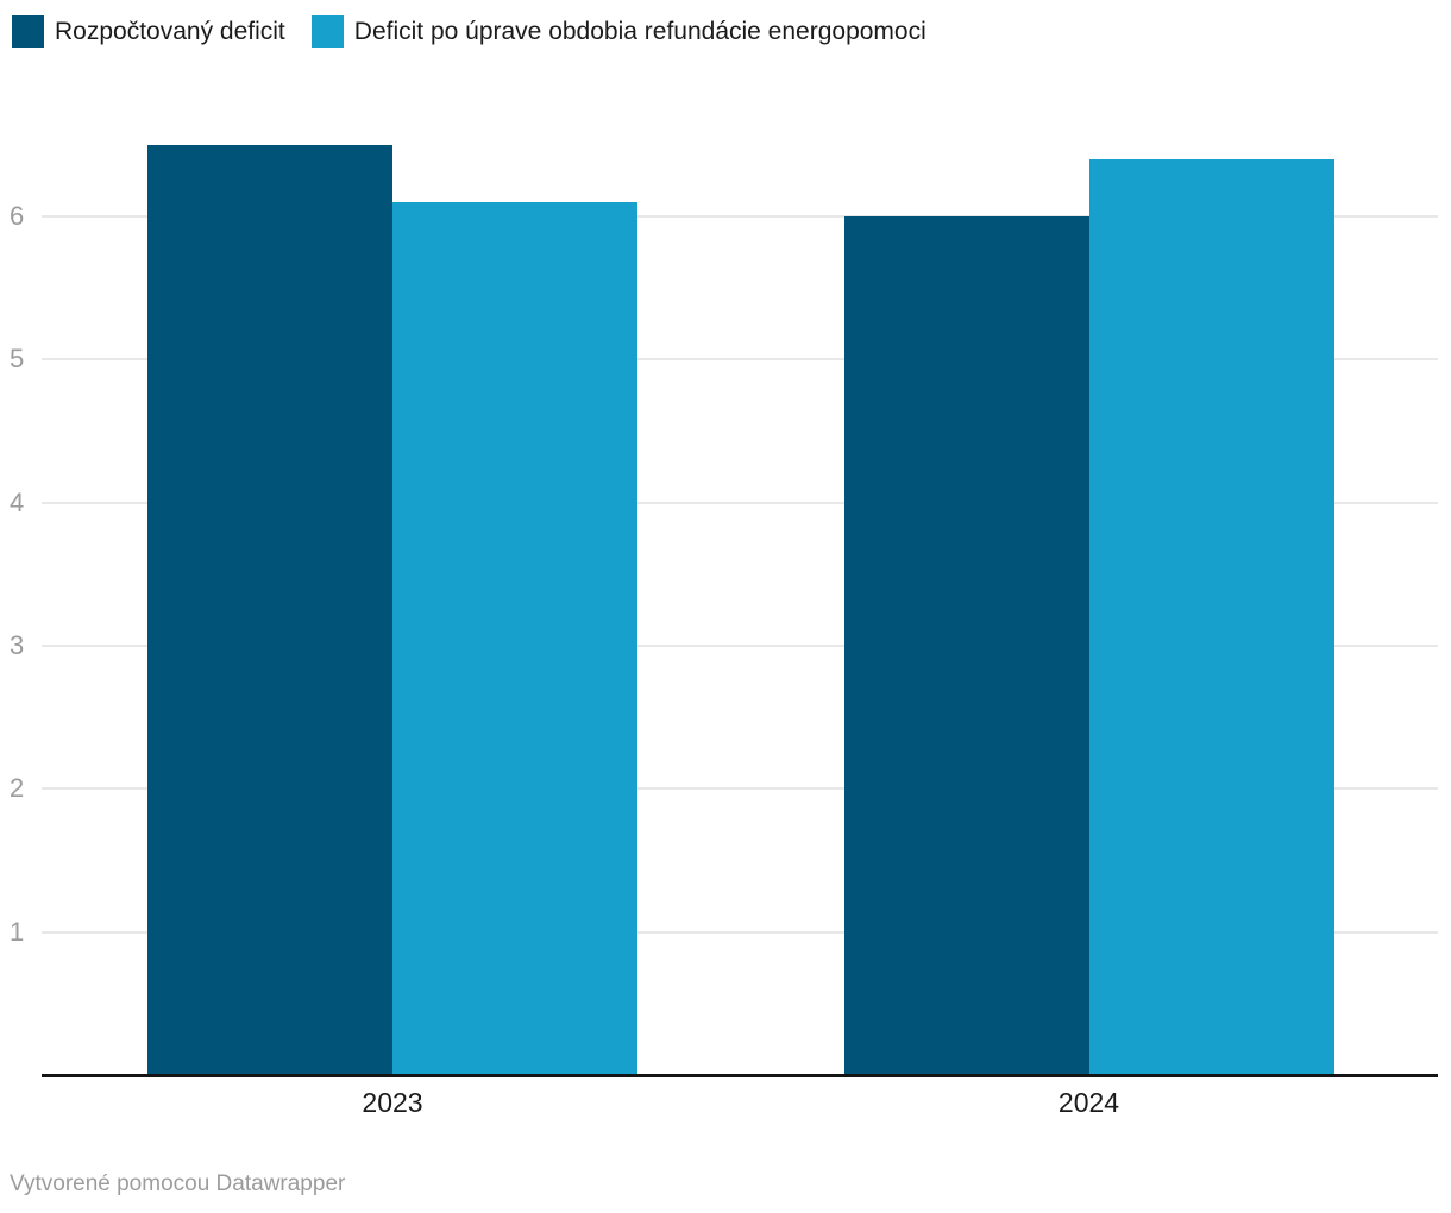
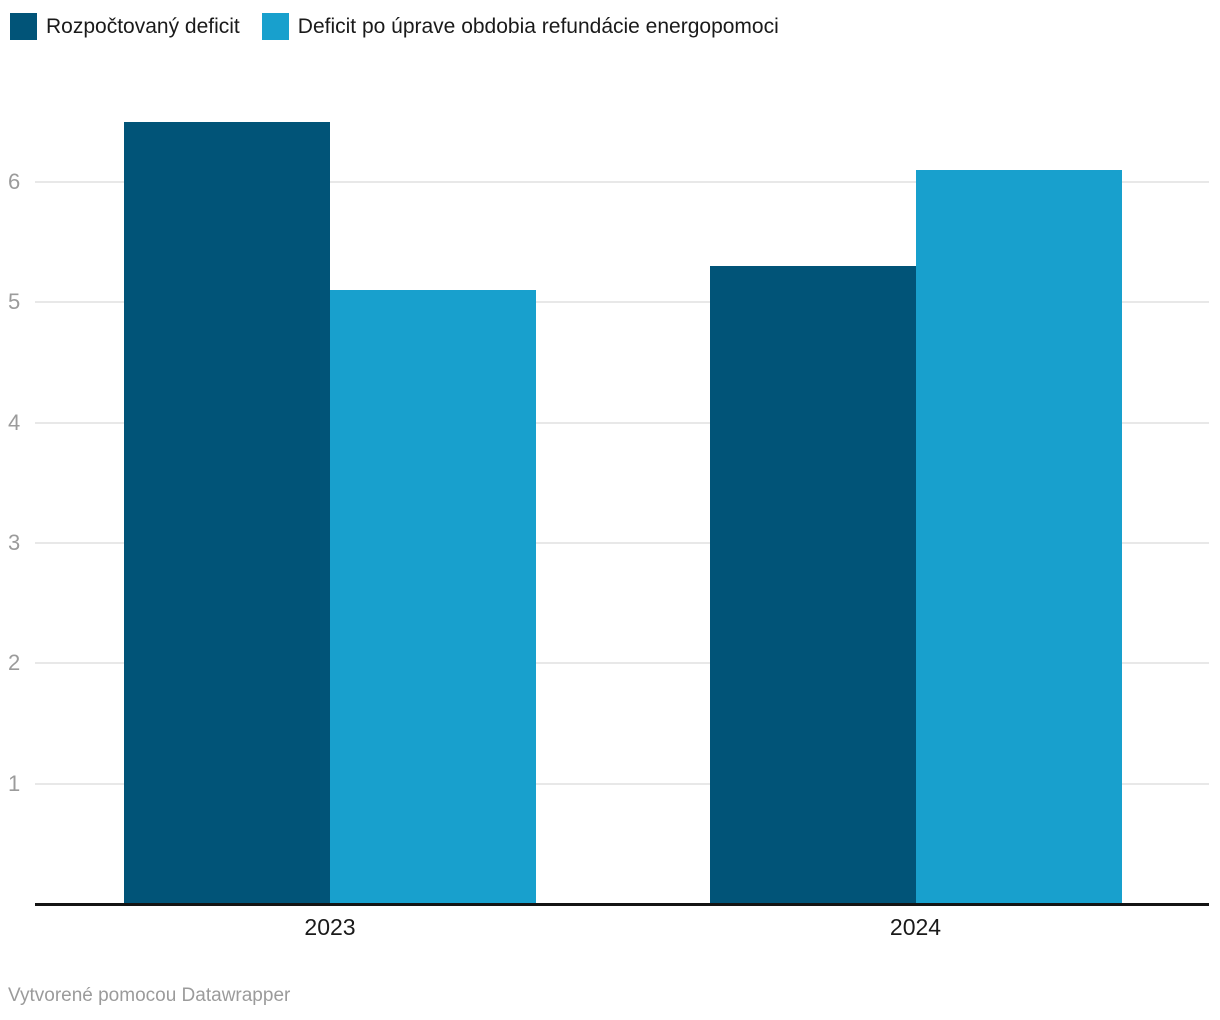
Deficit po úprave obdobia refundácie energopomoci/2023: 6.1 -> 5.1
Rozpočtovaný deficit/2024: 6.0 -> 5.3
Deficit po úprave obdobia refundácie energopomoci/2024: 6.4 -> 6.1
